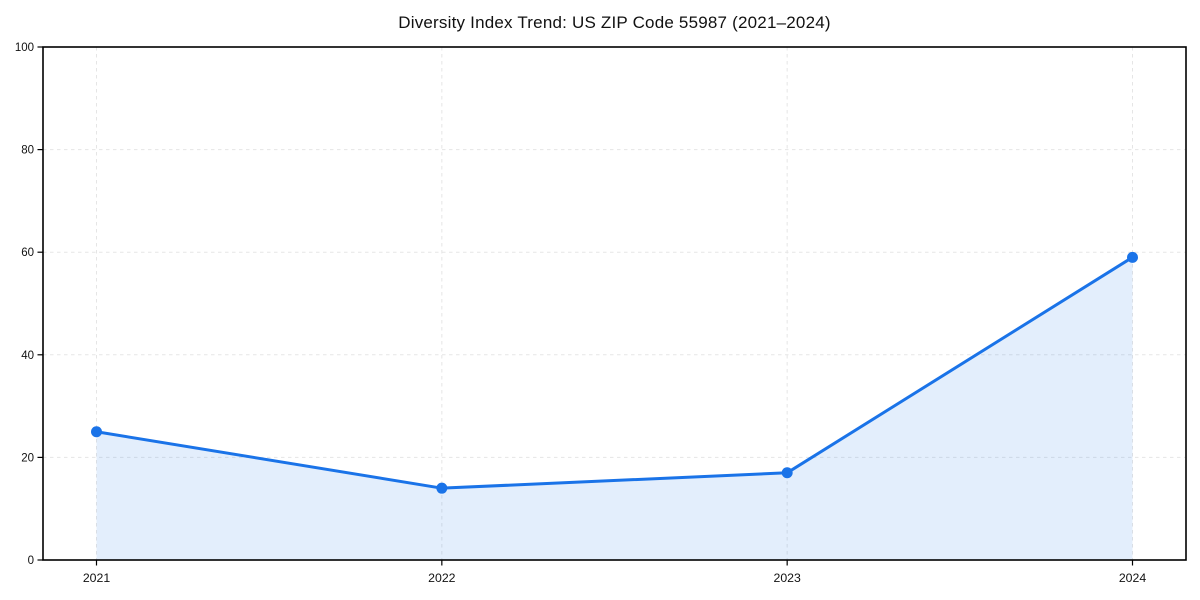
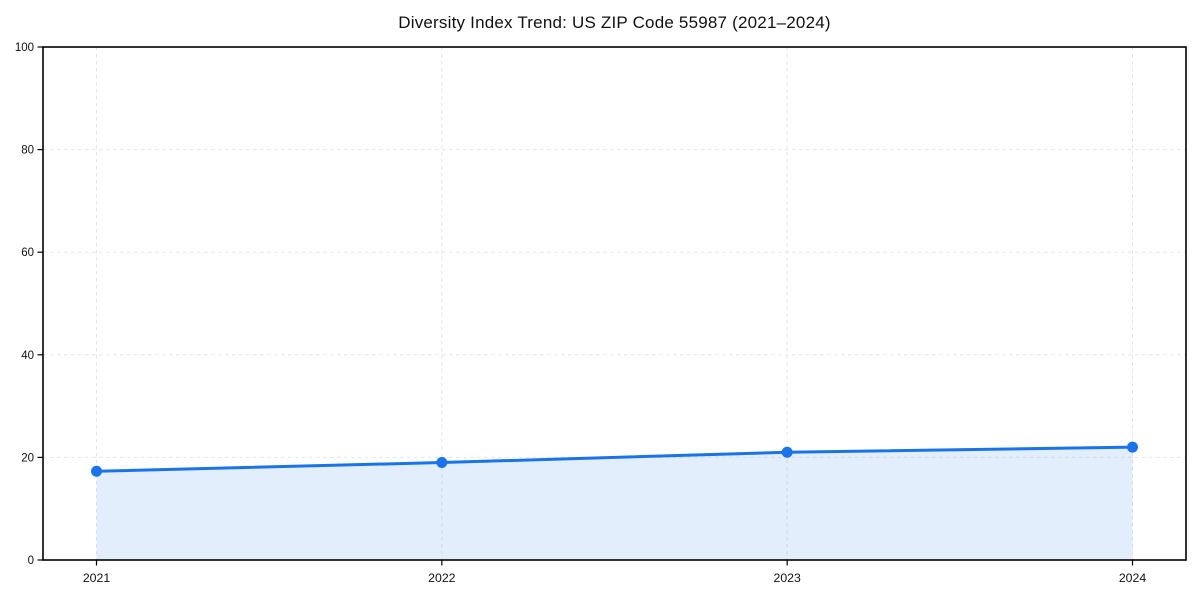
2021: 25 -> 17
2022: 14 -> 19
2023: 17 -> 21
2024: 59 -> 22
